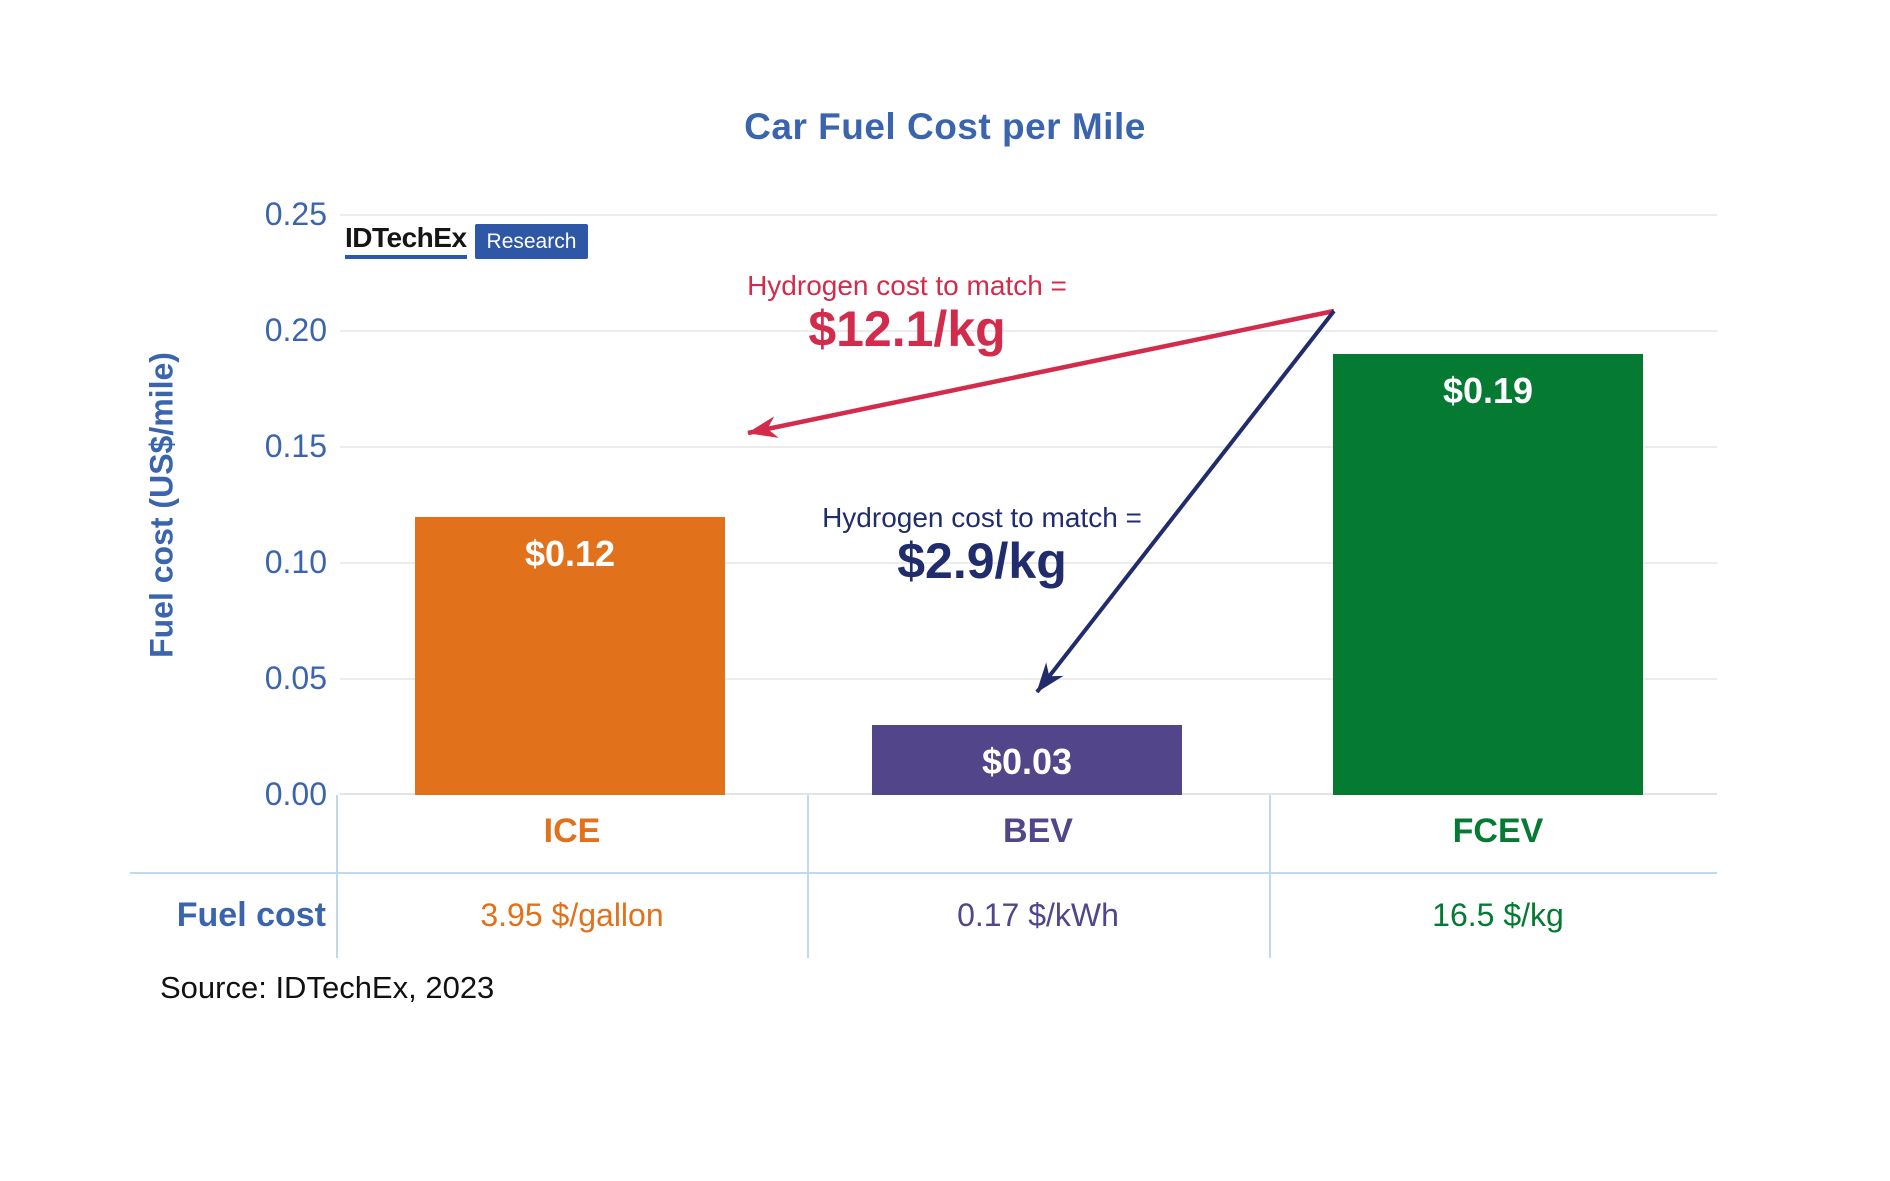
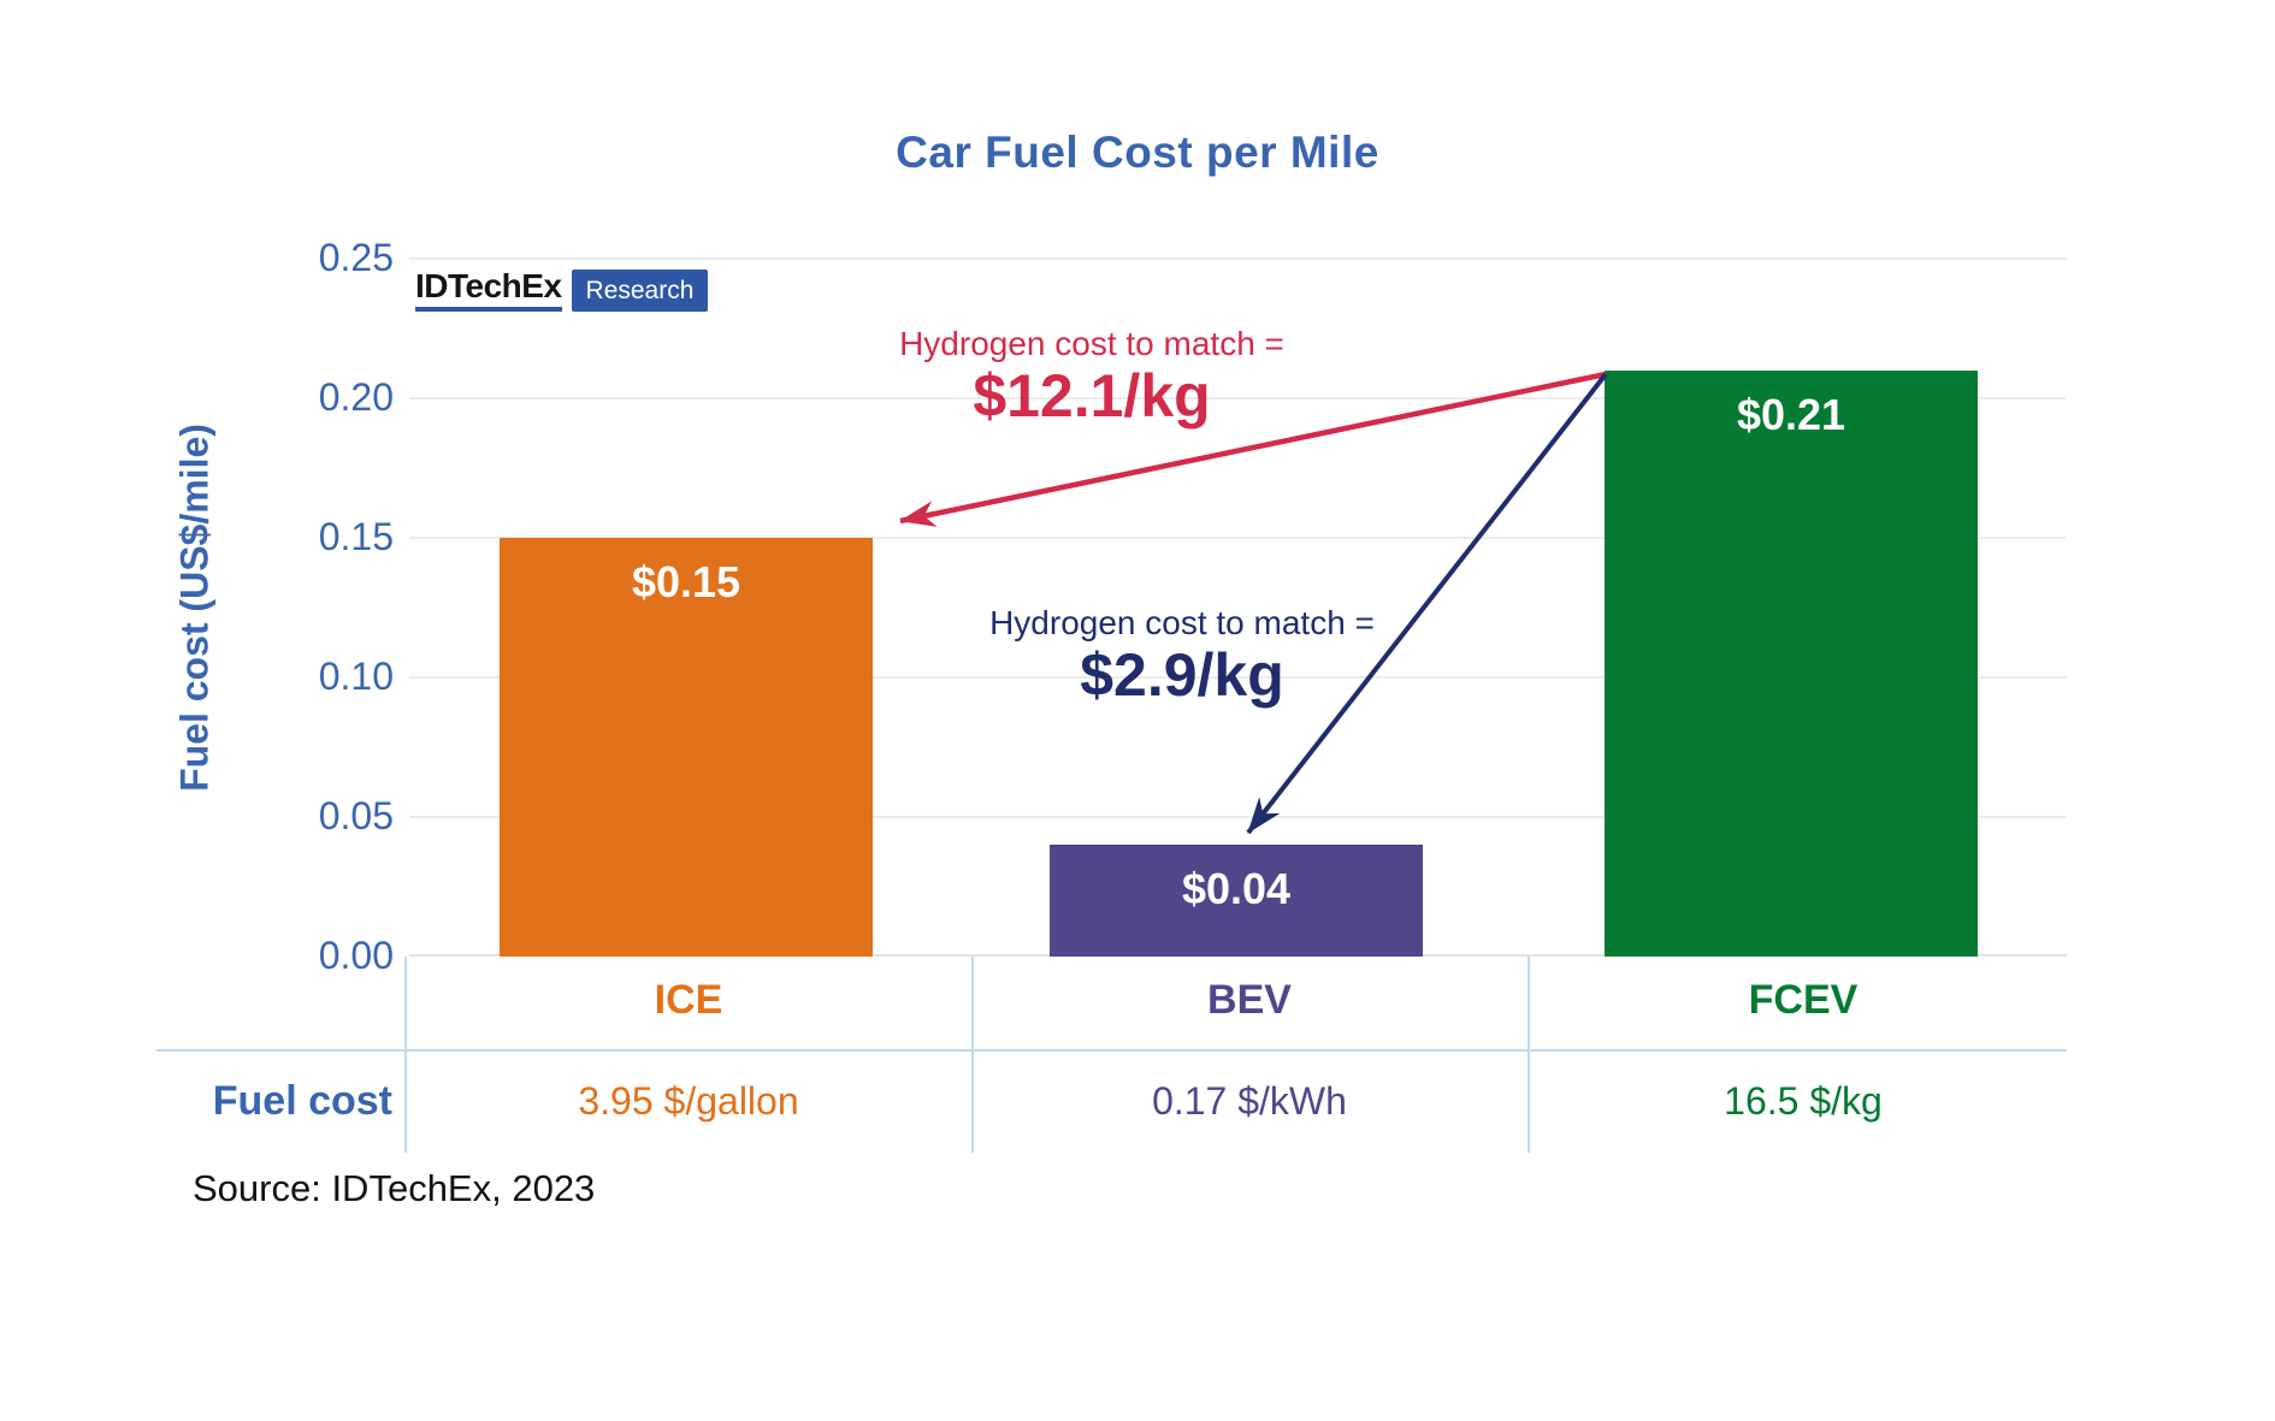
ICE: $0.12 -> $0.15
BEV: $0.03 -> $0.04
FCEV: $0.19 -> $0.21
